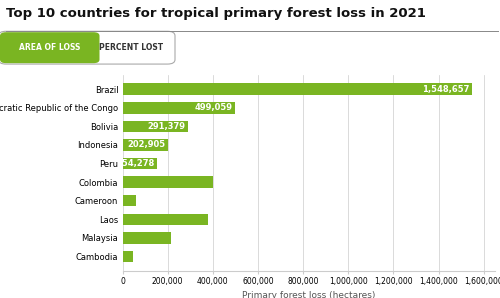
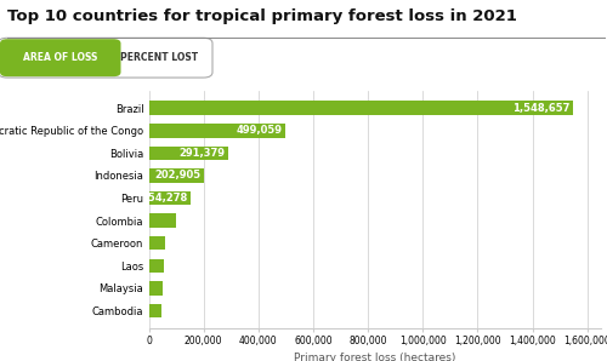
Colombia: 400,000 -> 101,000
Laos: 380,000 -> 55,000
Malaysia: 215,000 -> 50,000
